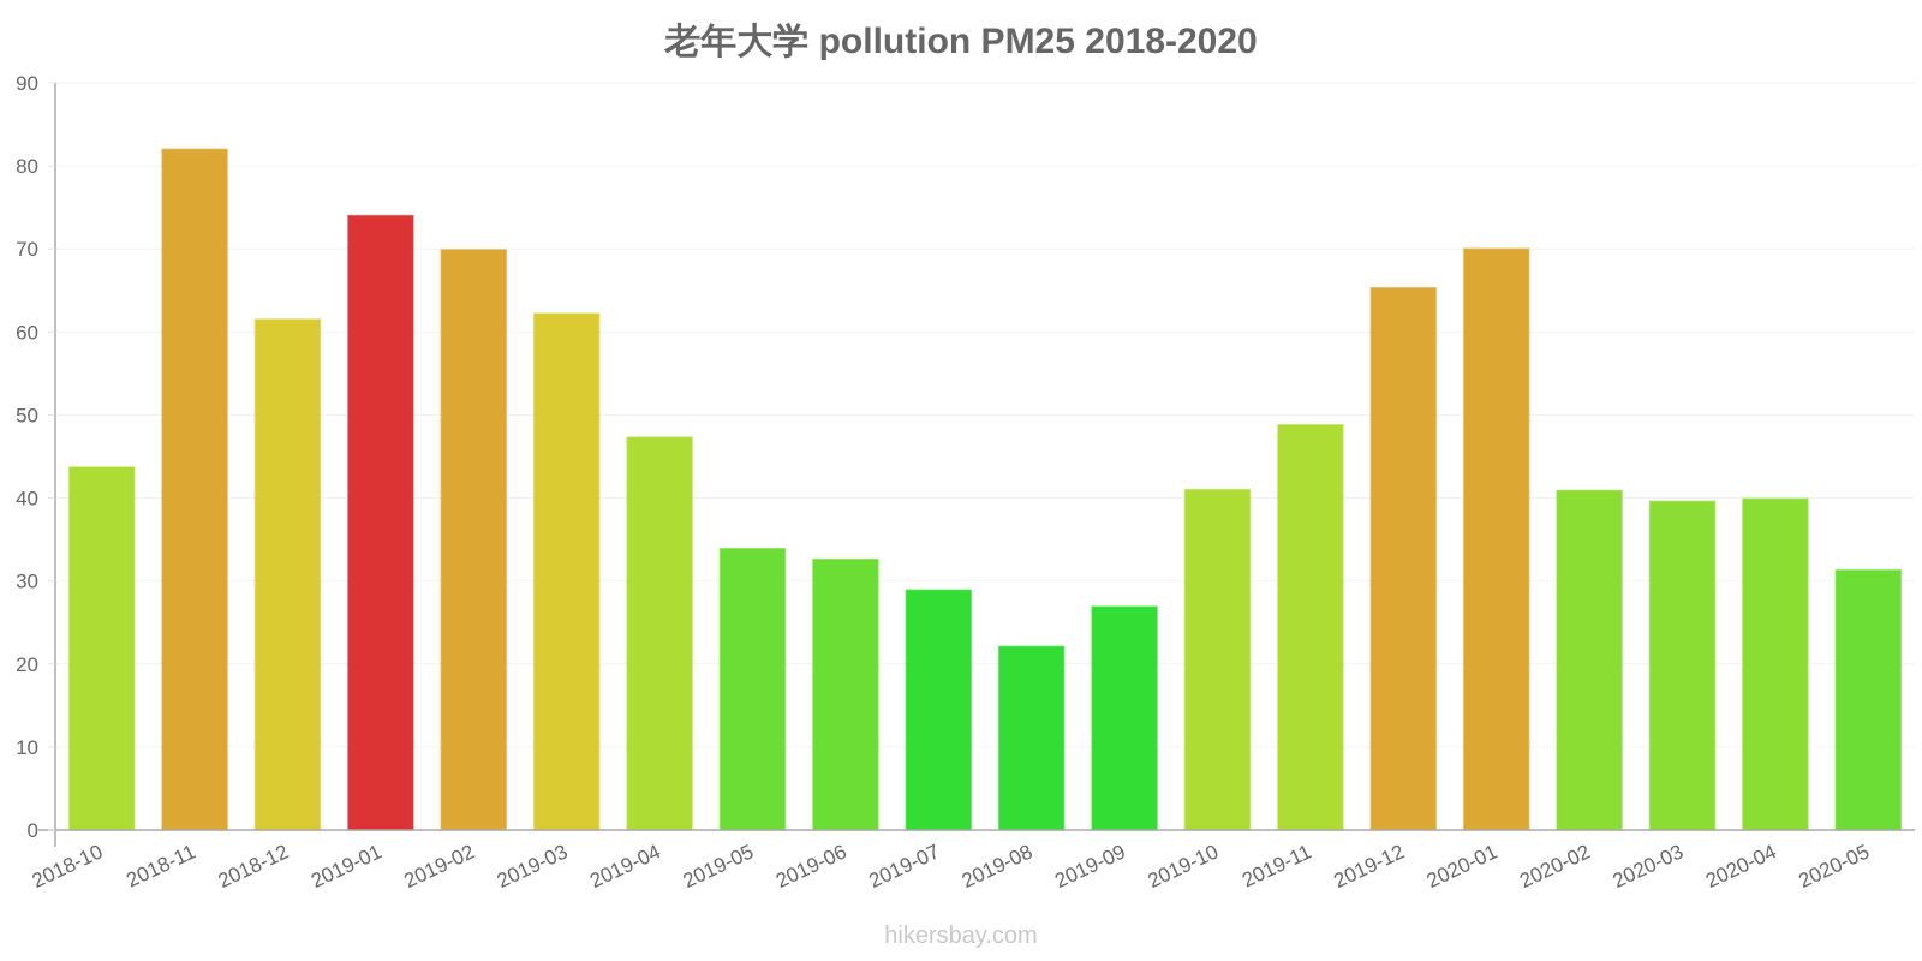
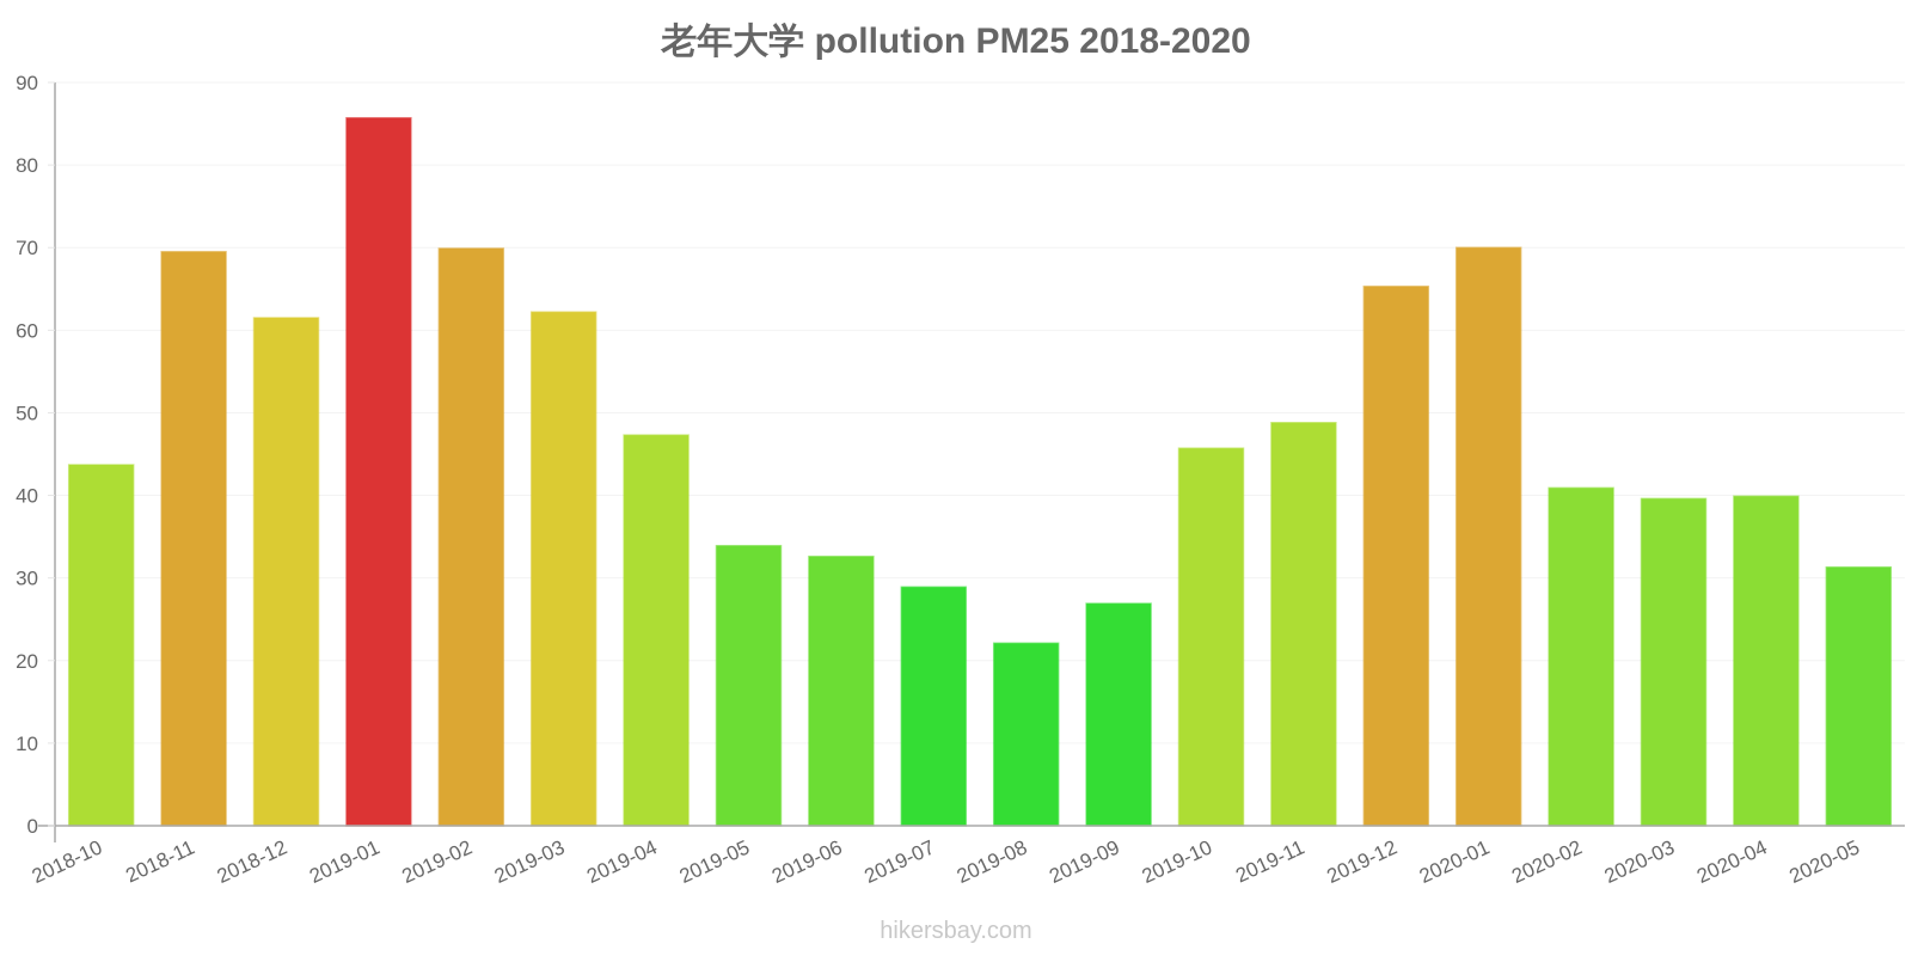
2018-11: 82 -> 70
2019-01: 74 -> 86
2019-10: 41 -> 46
